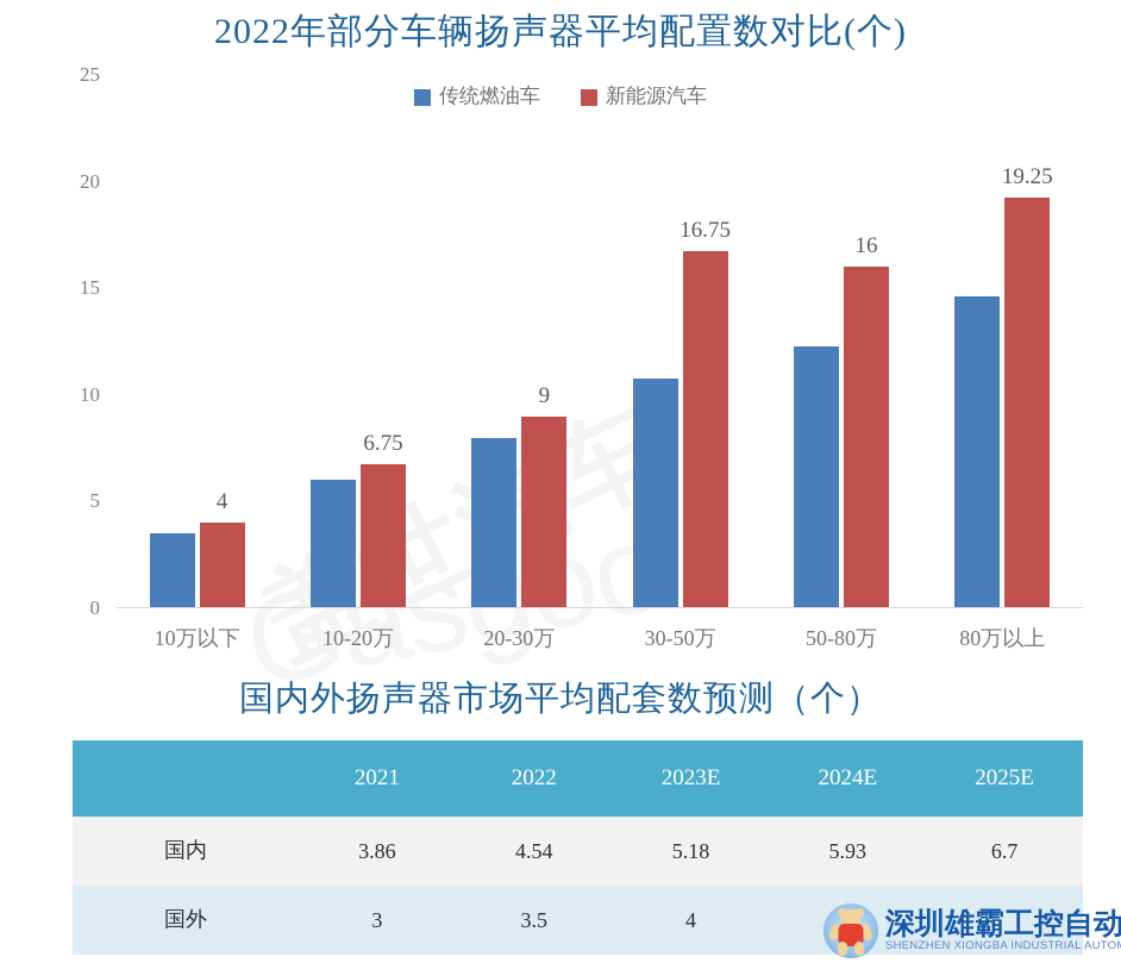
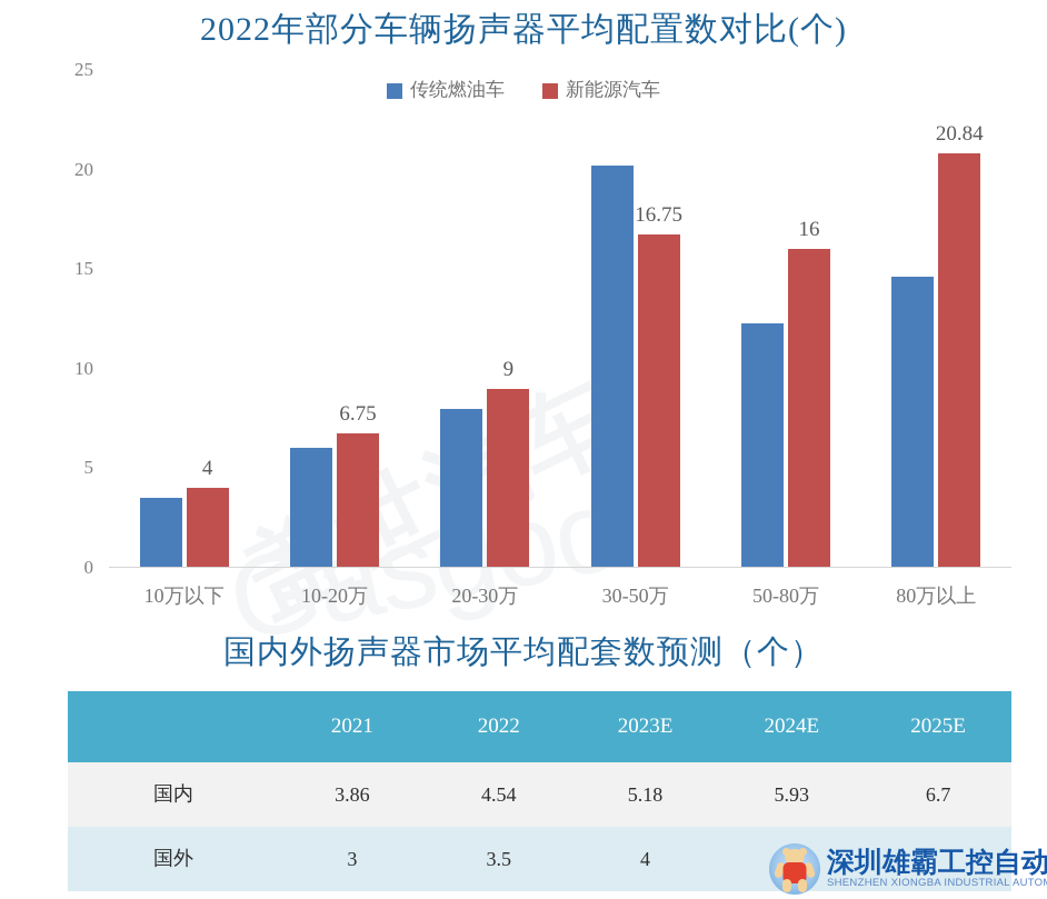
传统燃油车/30-50万: 10.8 -> 20.2
新能源汽车/80万以上: 19.25 -> 20.84
